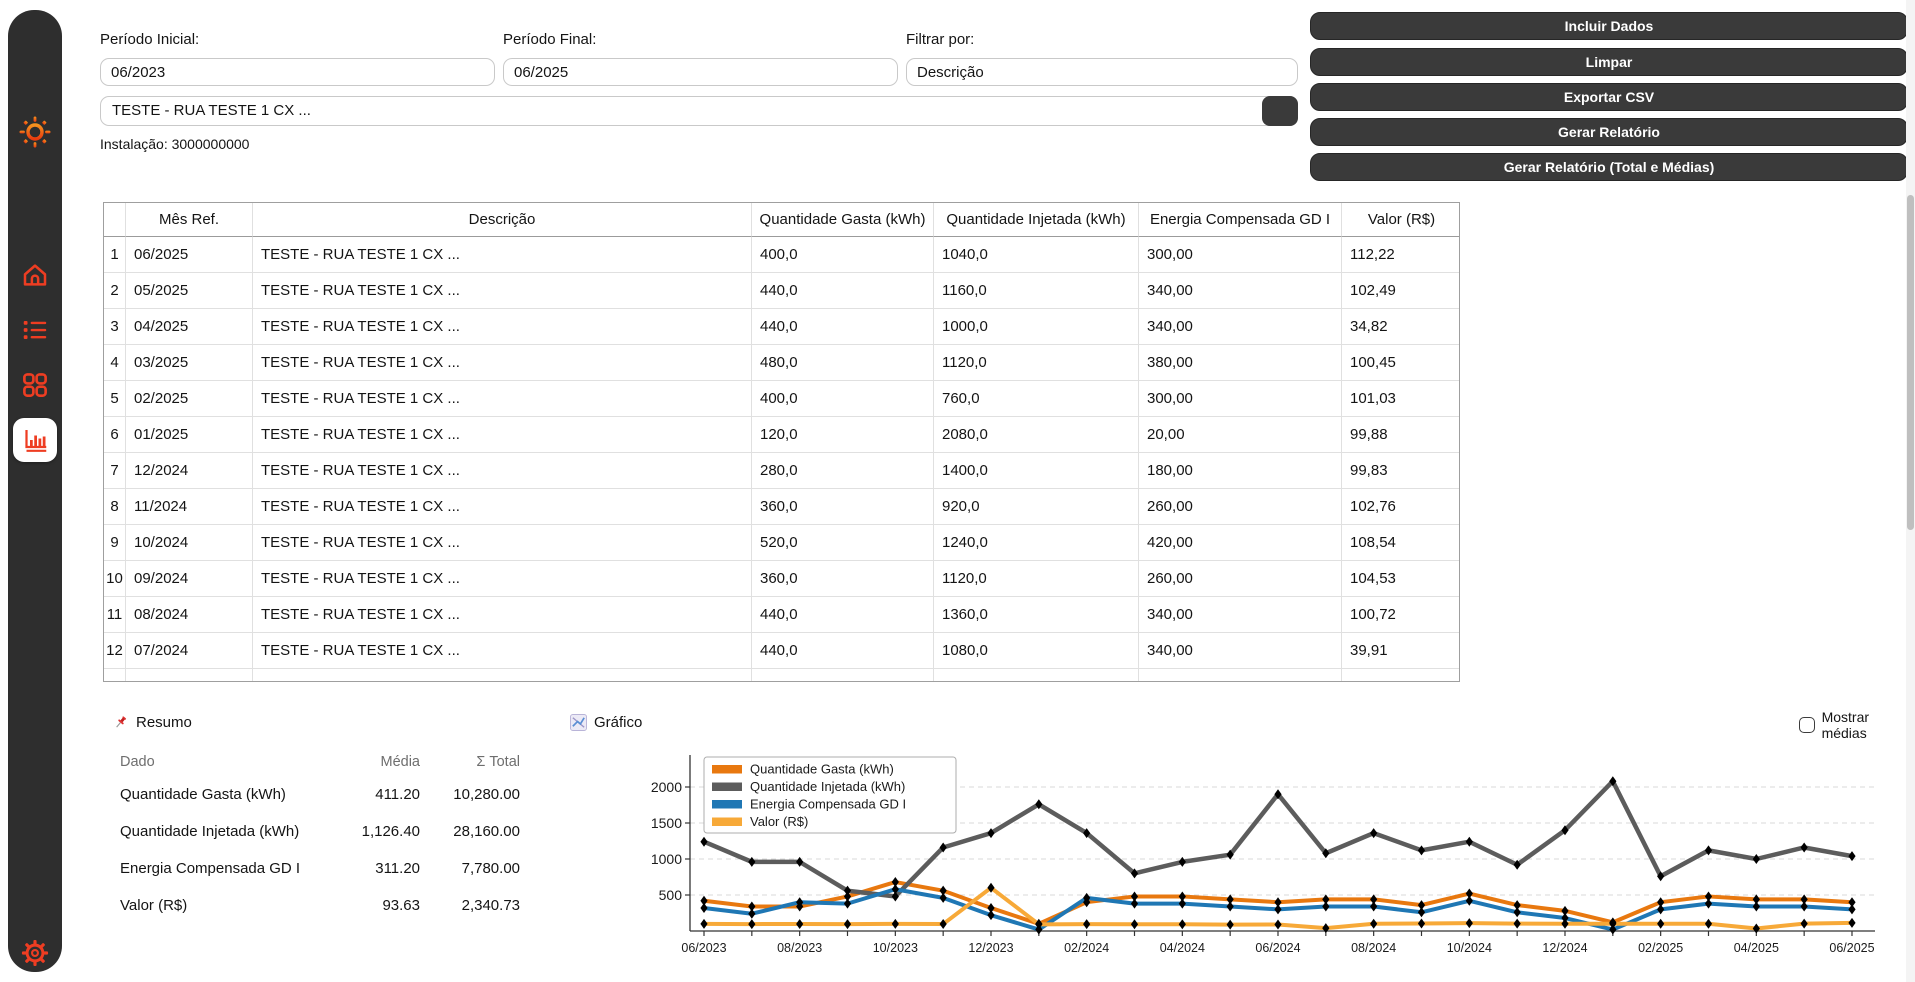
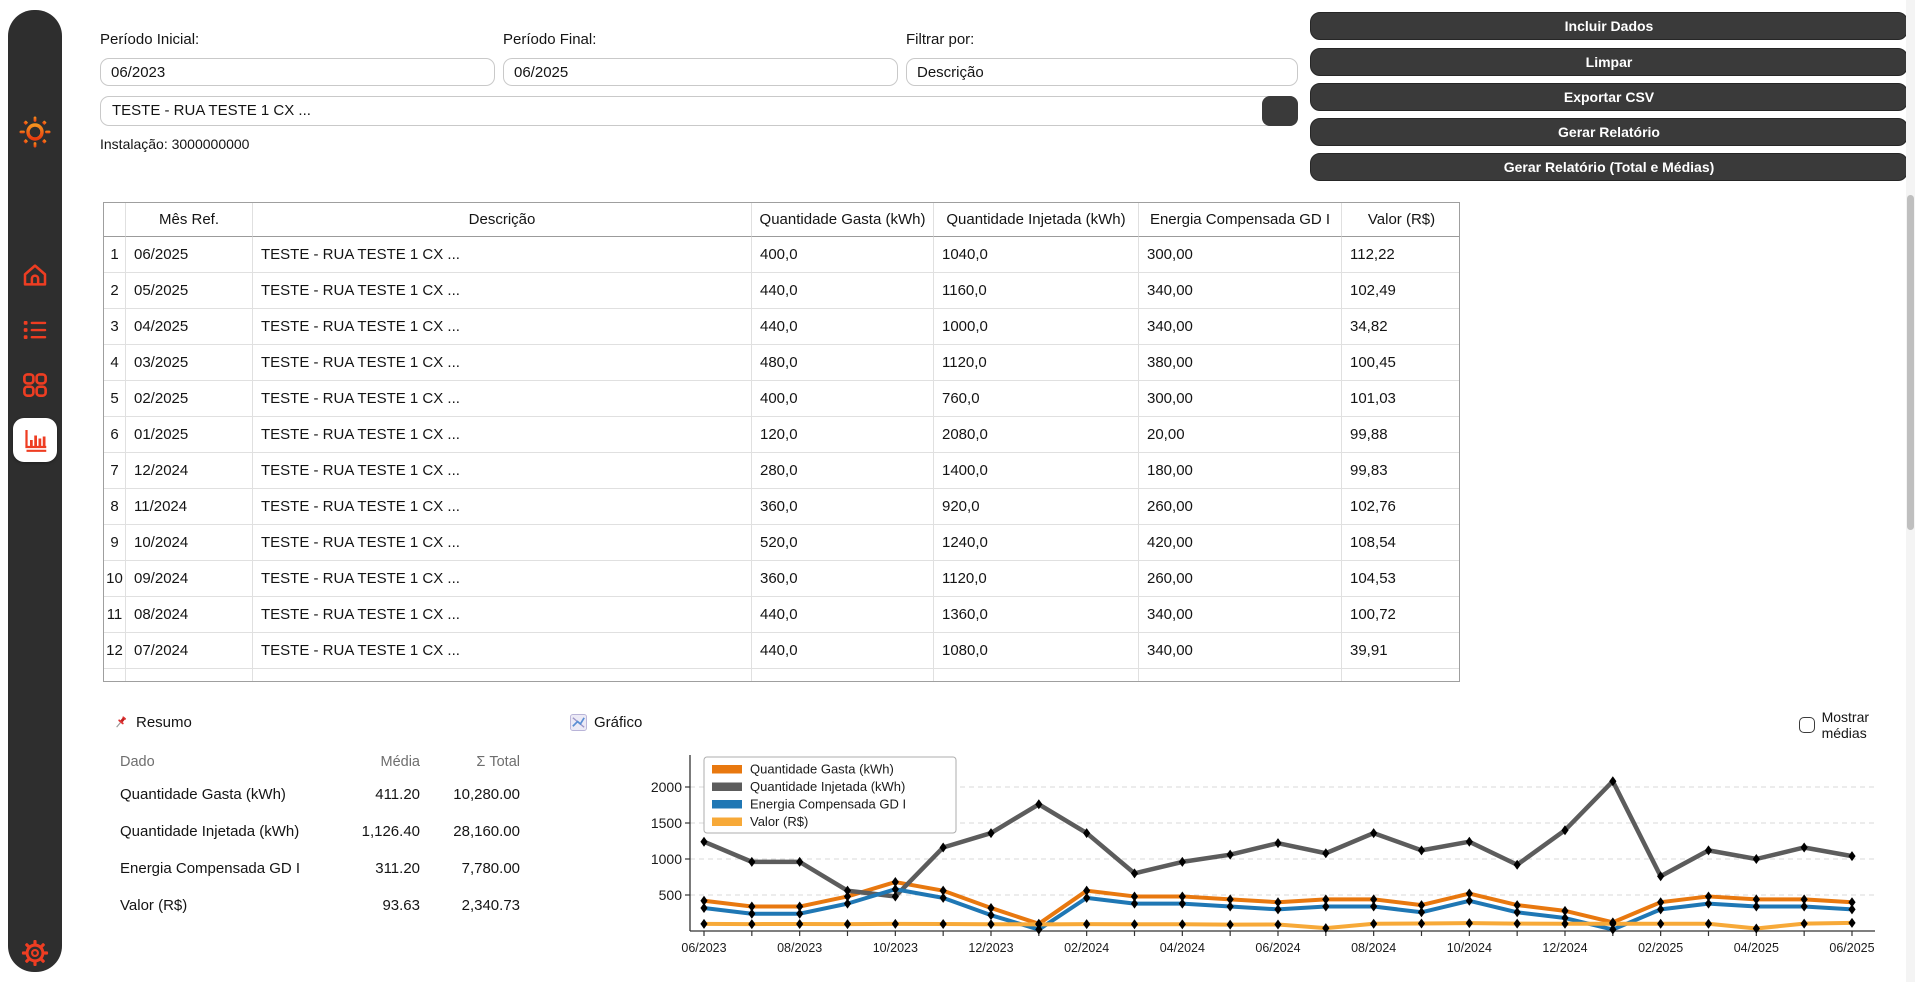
Energia Compensada GD I/08/2023: 400 -> 200
Valor (R$)/12/2023: 600 -> 100
Quantidade Gasta (kWh)/02/2024: 400 -> 600
Quantidade Injetada (kWh)/06/2024: 1900 -> 1200
